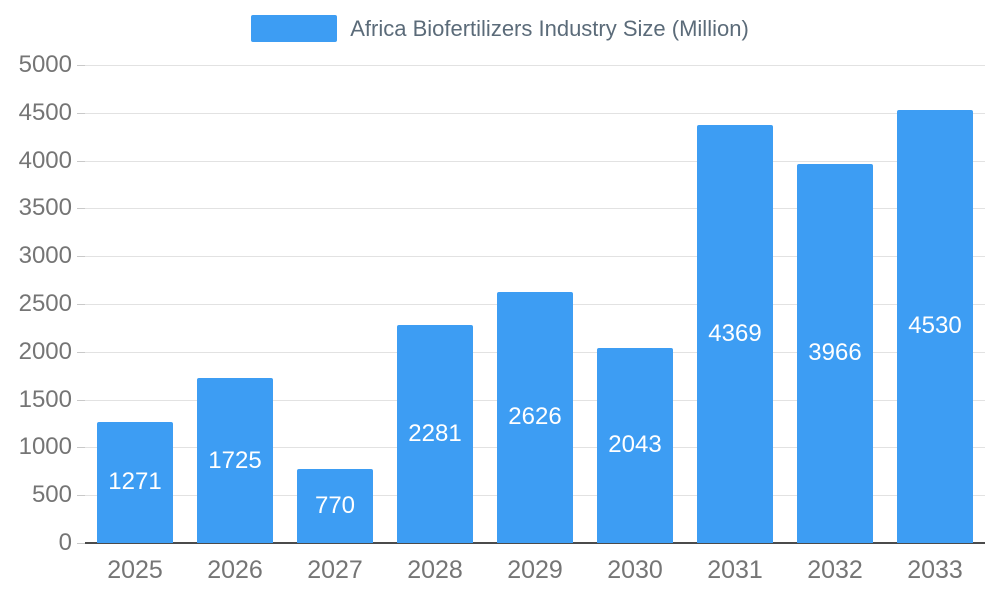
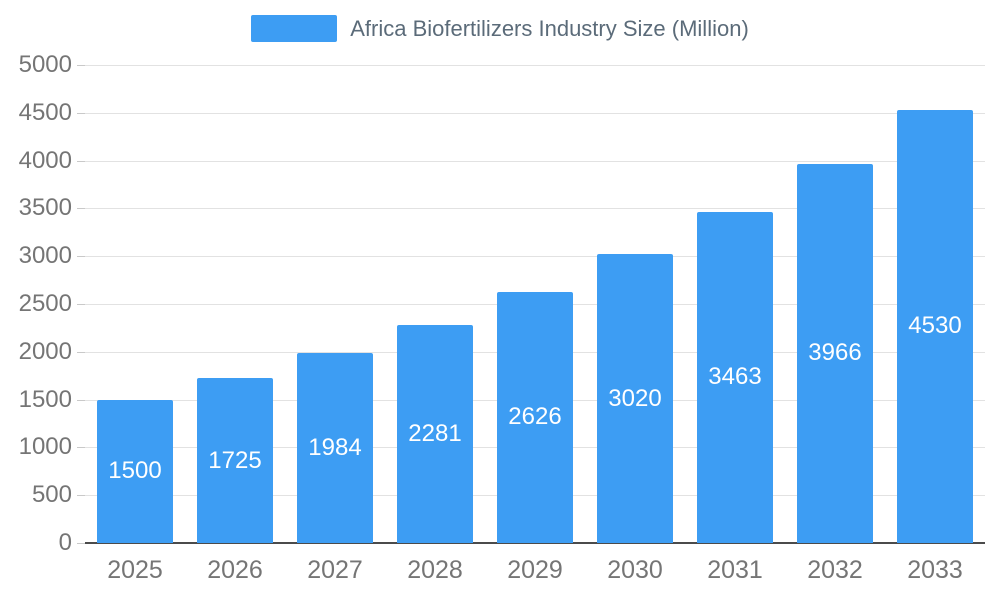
2025: 1271 -> 1500
2027: 770 -> 1984
2030: 2043 -> 3020
2031: 4369 -> 3463
